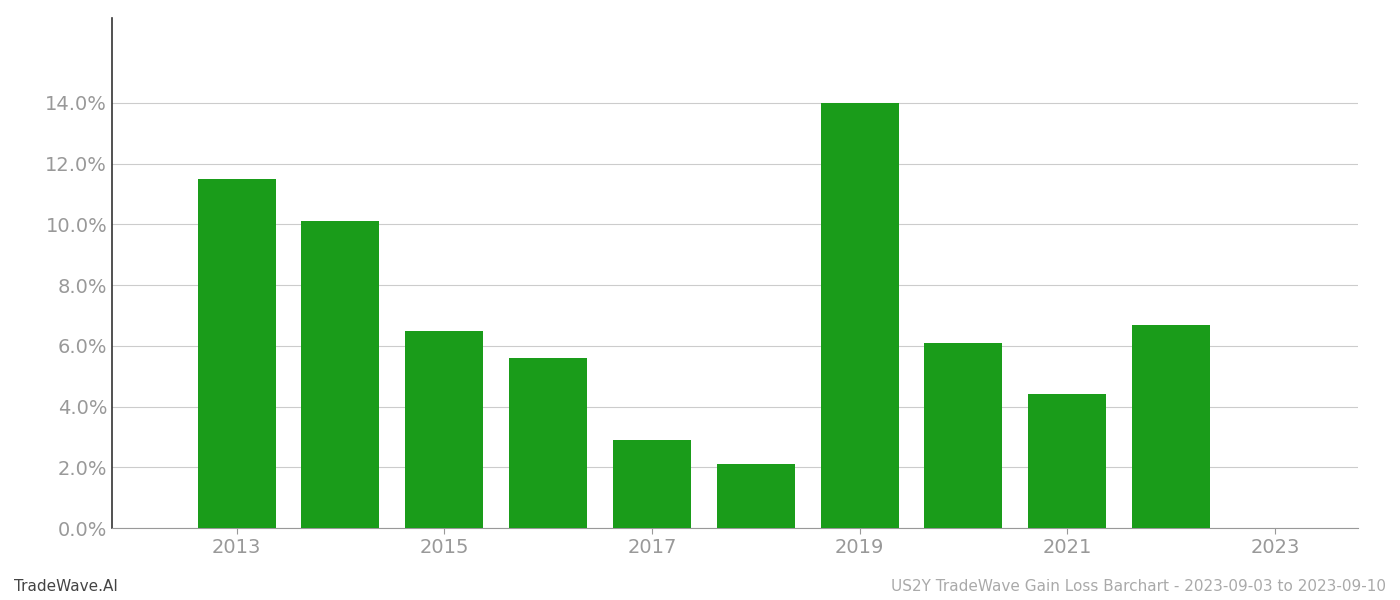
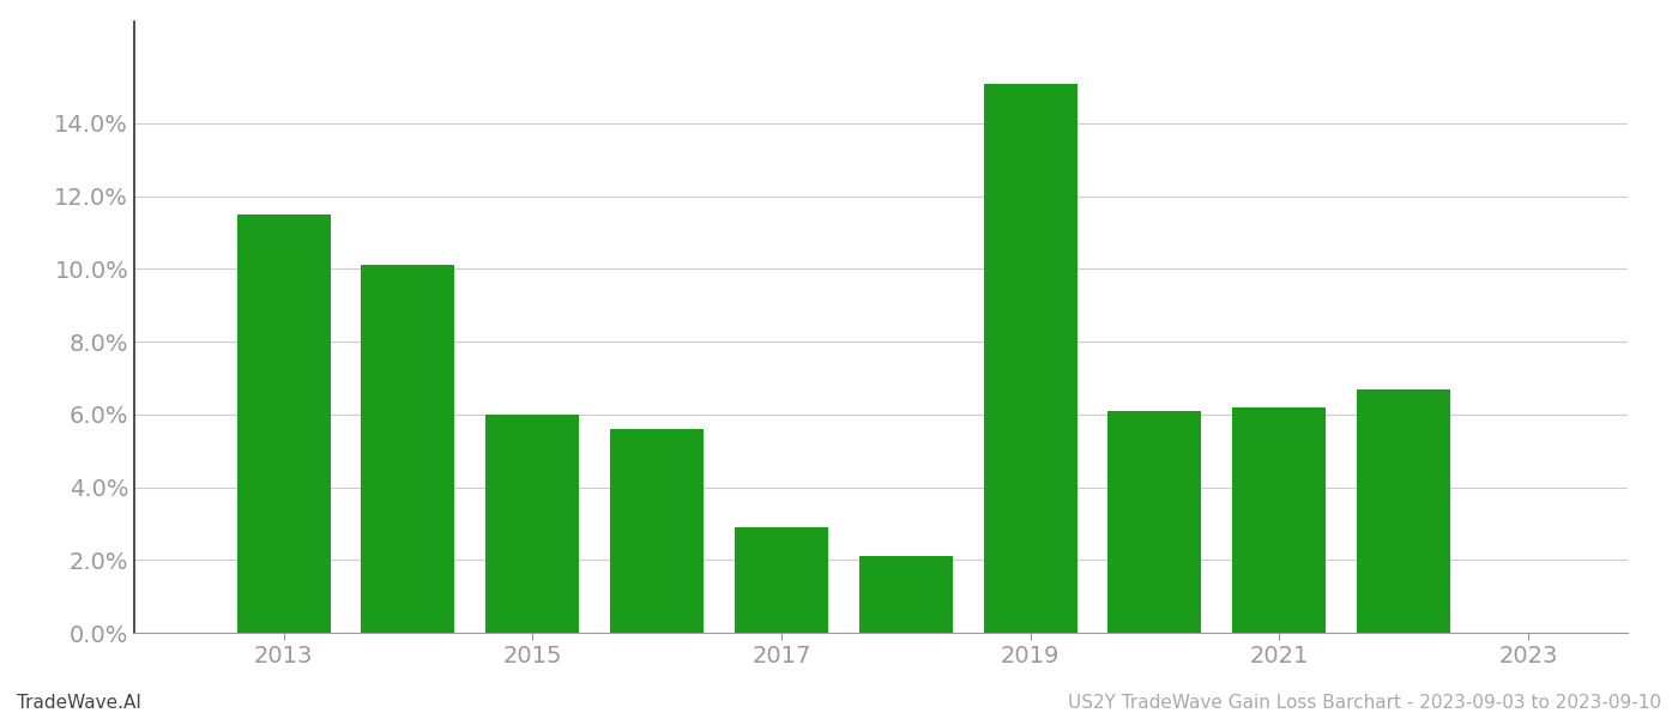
2015: 6.5% -> 6.0%
2019: 14.0% -> 15.1%
2021: 4.4% -> 6.2%
